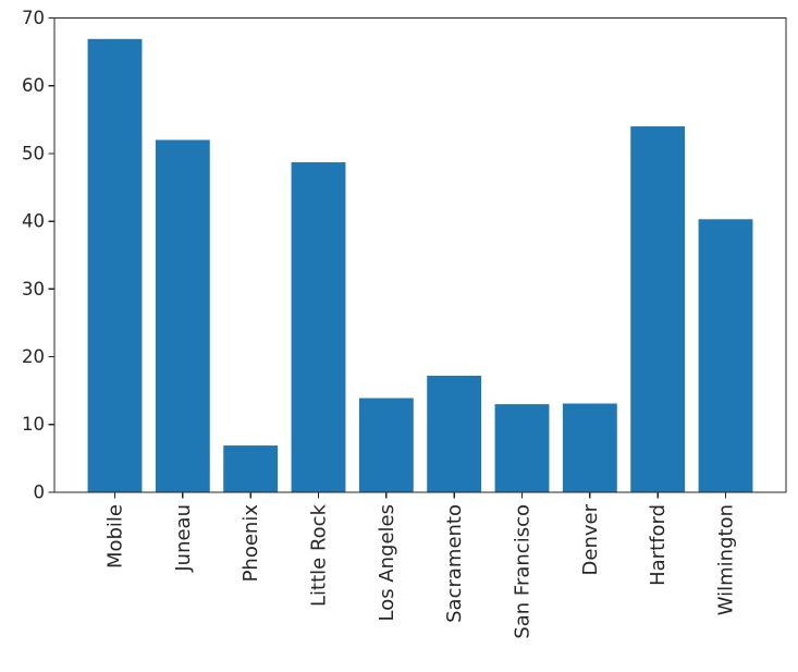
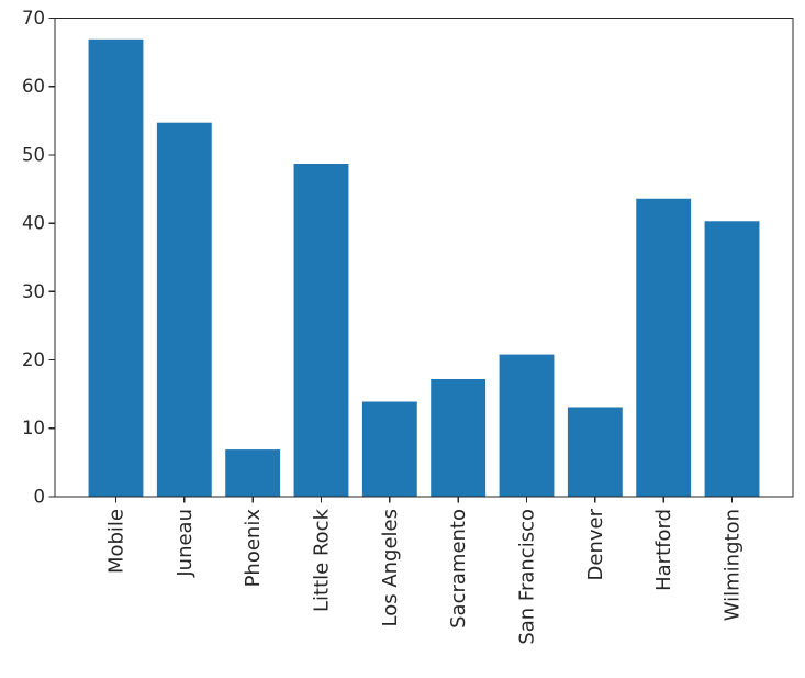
Juneau: 52 -> 55
San Francisco: 13 -> 21
Hartford: 54 -> 44
